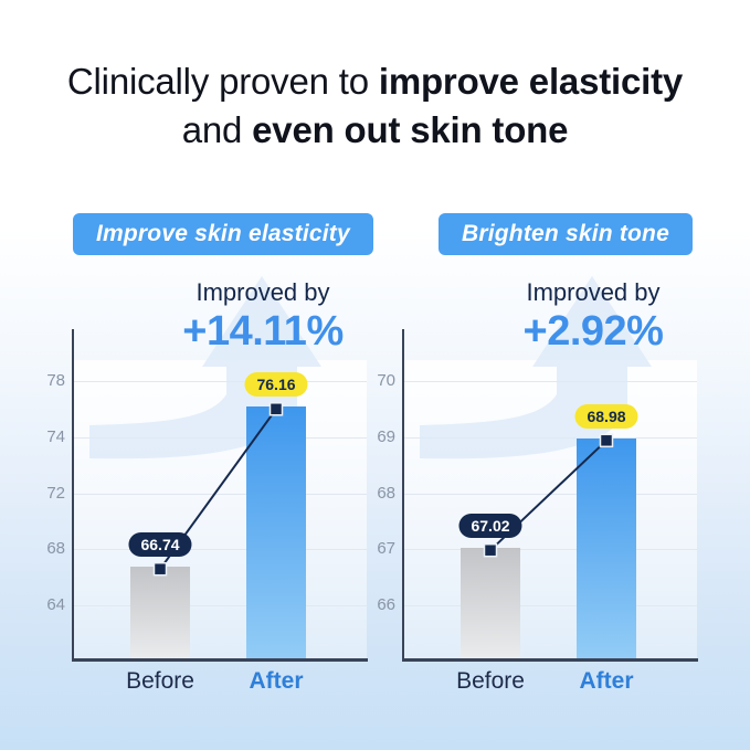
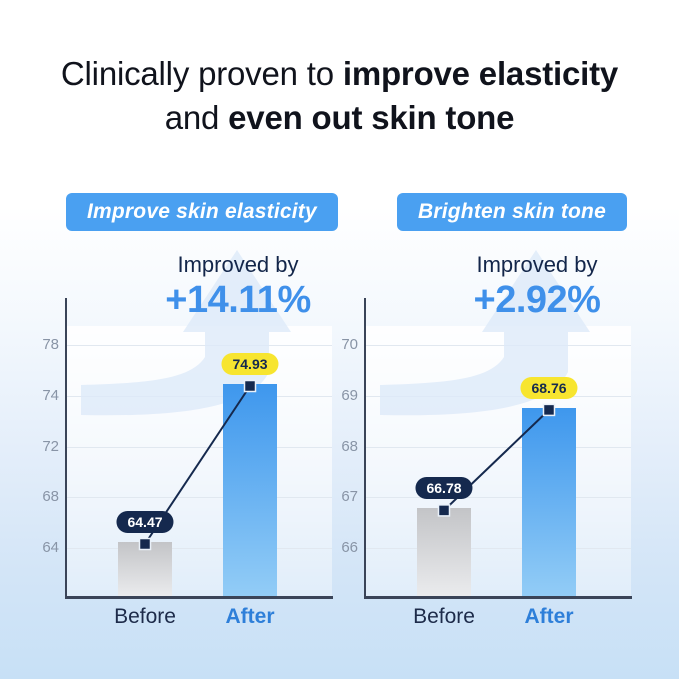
Improve skin elasticity/Before: 66.74 -> 64.47
Improve skin elasticity/After: 76.16 -> 74.93
Brighten skin tone/Before: 67.02 -> 66.78
Brighten skin tone/After: 68.98 -> 68.76
